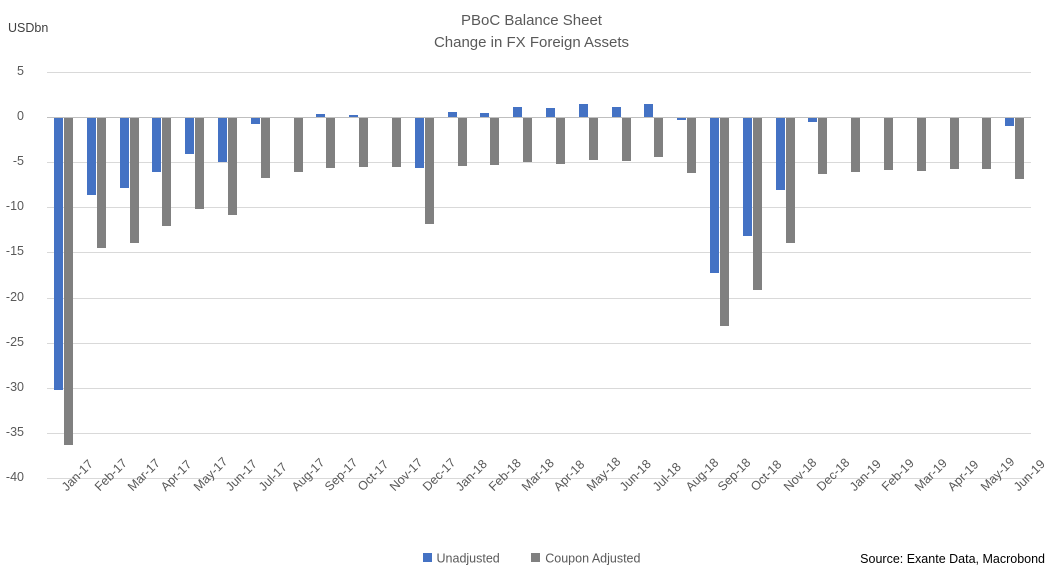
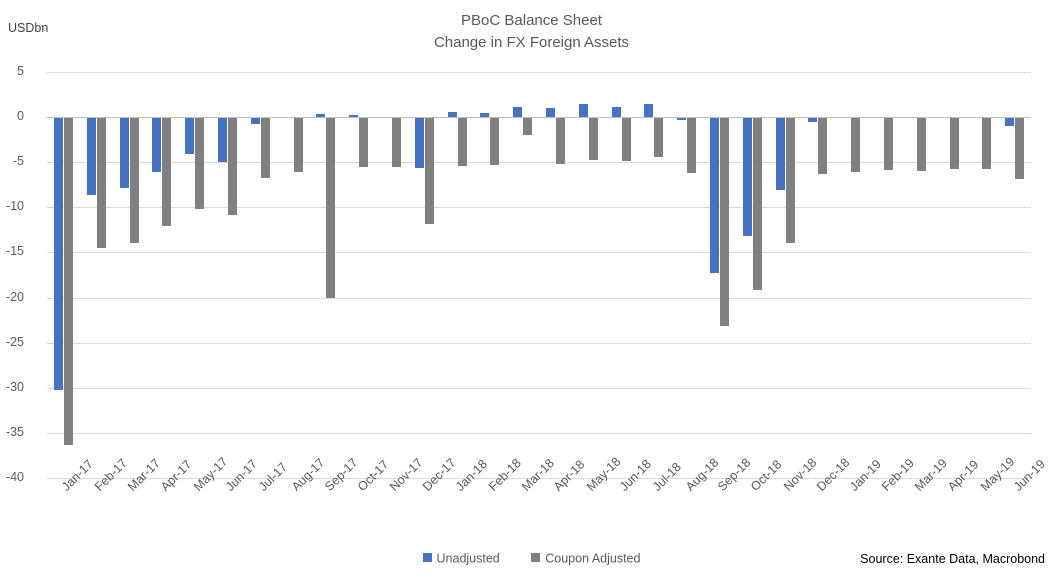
Coupon Adjusted/Sep-17: -6 -> -20
Coupon Adjusted/Mar-18: -5 -> -2
